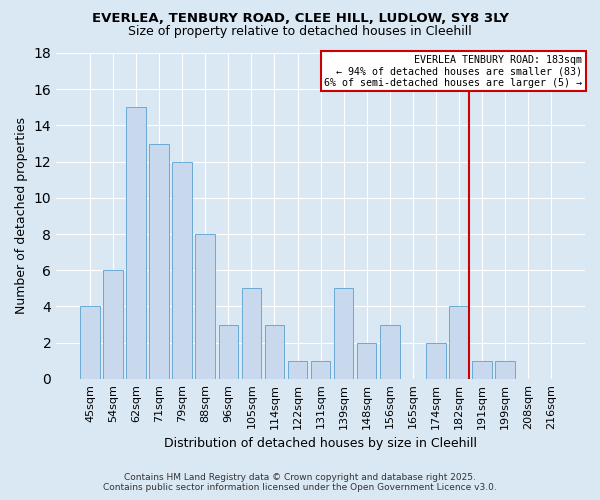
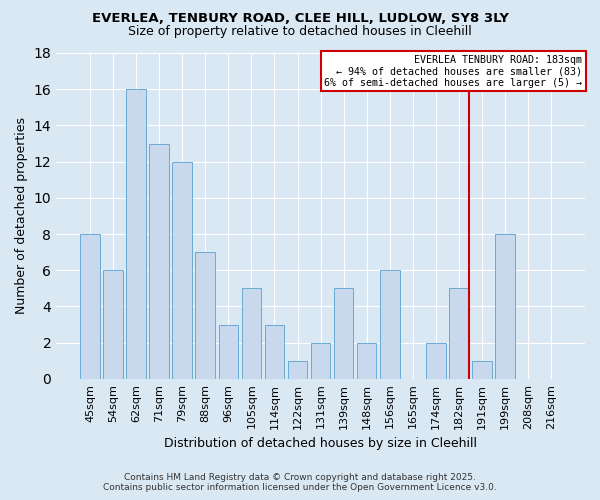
45sqm: 4 -> 8
62sqm: 15 -> 16
88sqm: 8 -> 7
131sqm: 1 -> 2
156sqm: 3 -> 6
182sqm: 4 -> 5
199sqm: 1 -> 8
